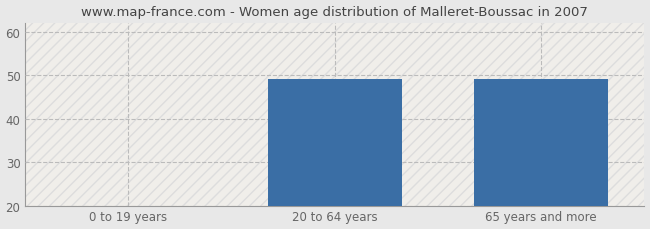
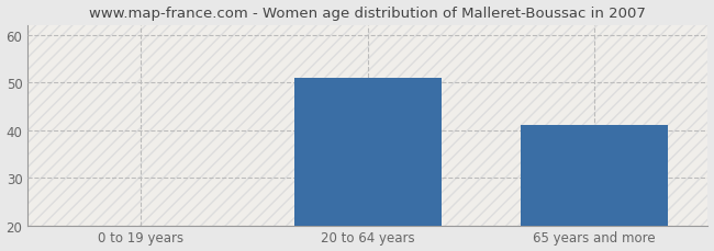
20 to 64 years: 49 -> 51
65 years and more: 49 -> 41
